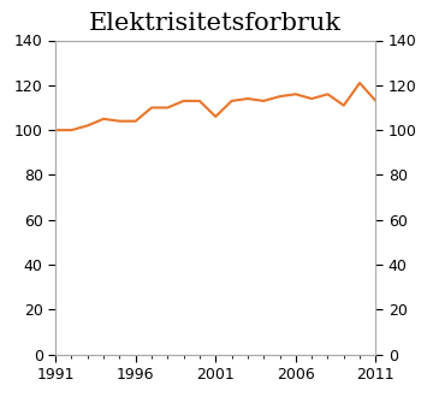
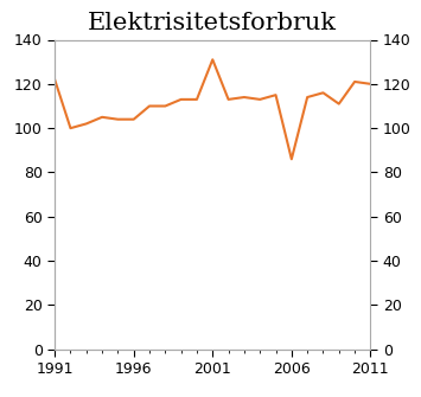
1991: 100 -> 122
2001: 106 -> 131
2006: 116 -> 86
2011: 113 -> 120
